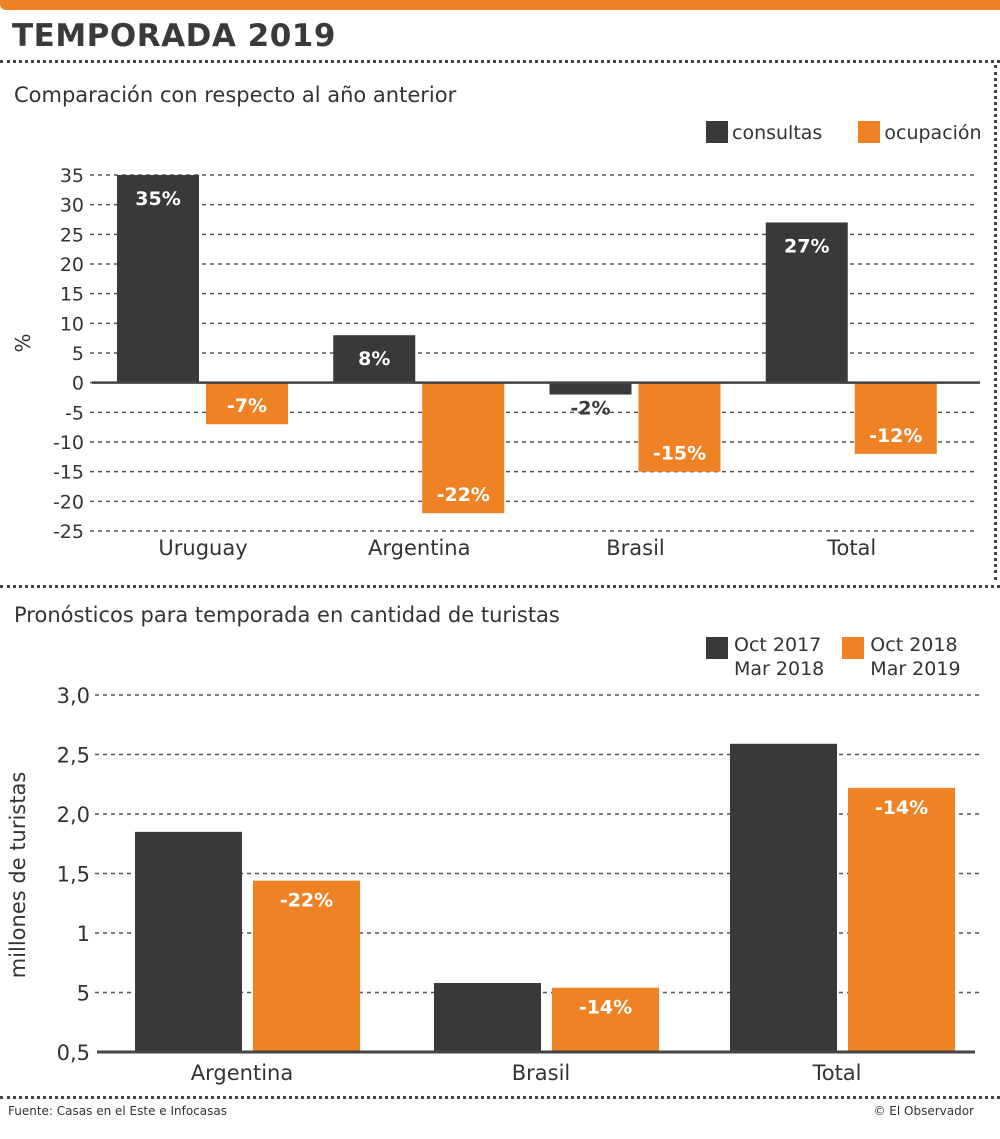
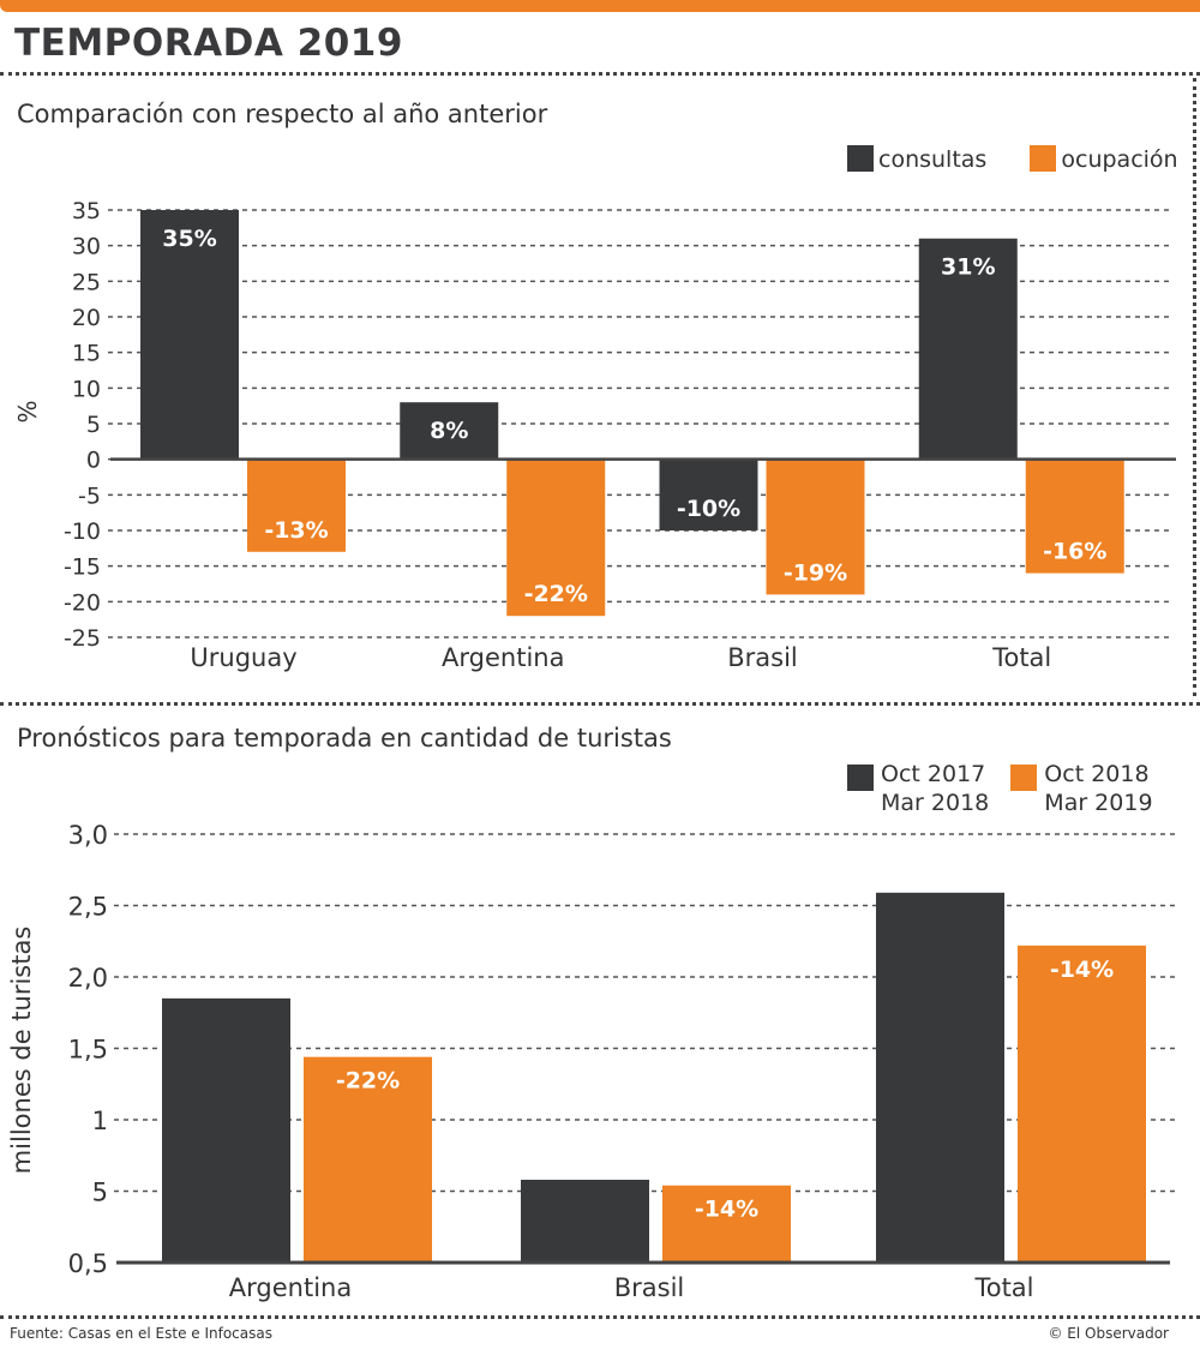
Comparación con respecto al año anterior/ocupación/Uruguay: -7% -> -13%
Comparación con respecto al año anterior/consultas/Brasil: -2% -> -10%
Comparación con respecto al año anterior/ocupación/Brasil: -15% -> -19%
Comparación con respecto al año anterior/consultas/Total: 27% -> 31%
Comparación con respecto al año anterior/ocupación/Total: -12% -> -16%
